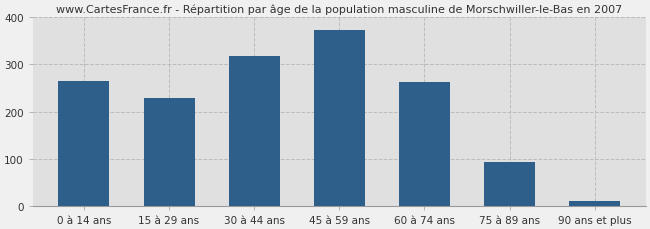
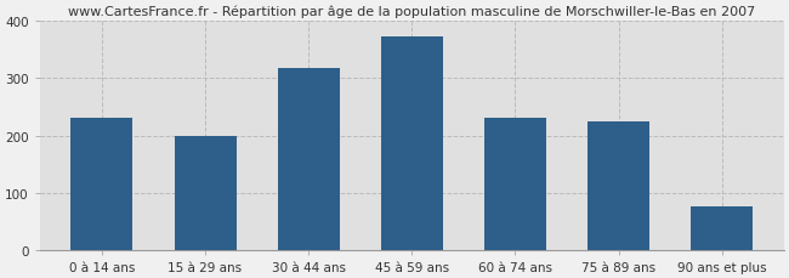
0 à 14 ans: 265 -> 230
15 à 29 ans: 228 -> 200
60 à 74 ans: 262 -> 230
75 à 89 ans: 92 -> 225
90 ans et plus: 10 -> 75
